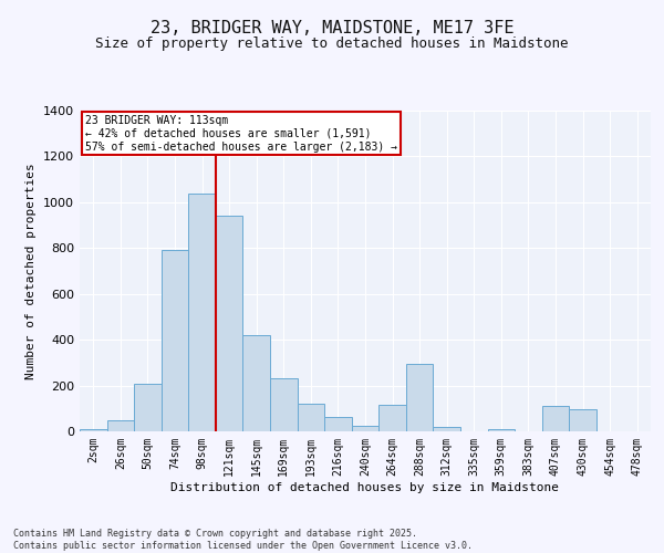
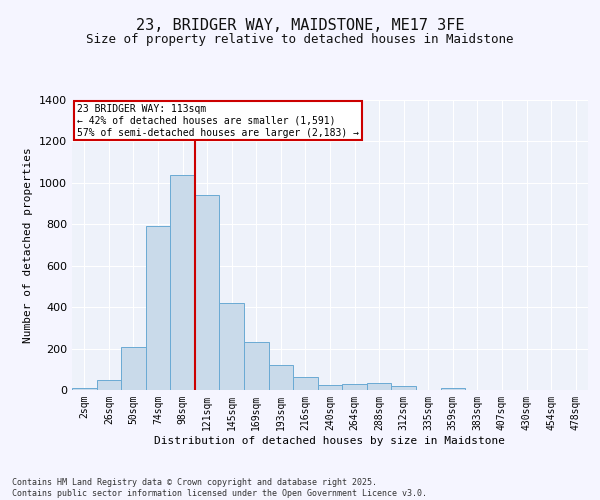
264sqm: 115 -> 30
288sqm: 295 -> 35
407sqm: 110 -> 2
430sqm: 95 -> 2
